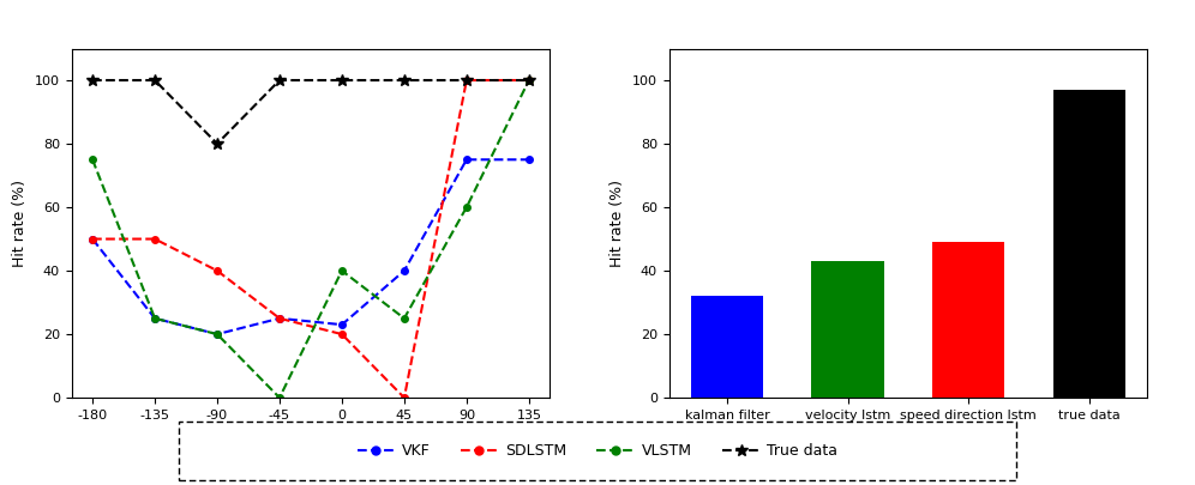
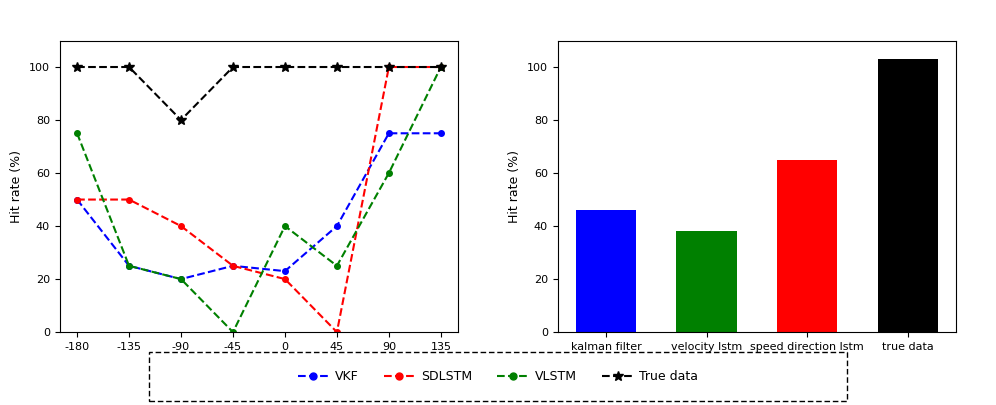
kalman filter: 32 -> 46
velocity lstm: 43 -> 38
speed direction lstm: 49 -> 65
true data: 97 -> 103
